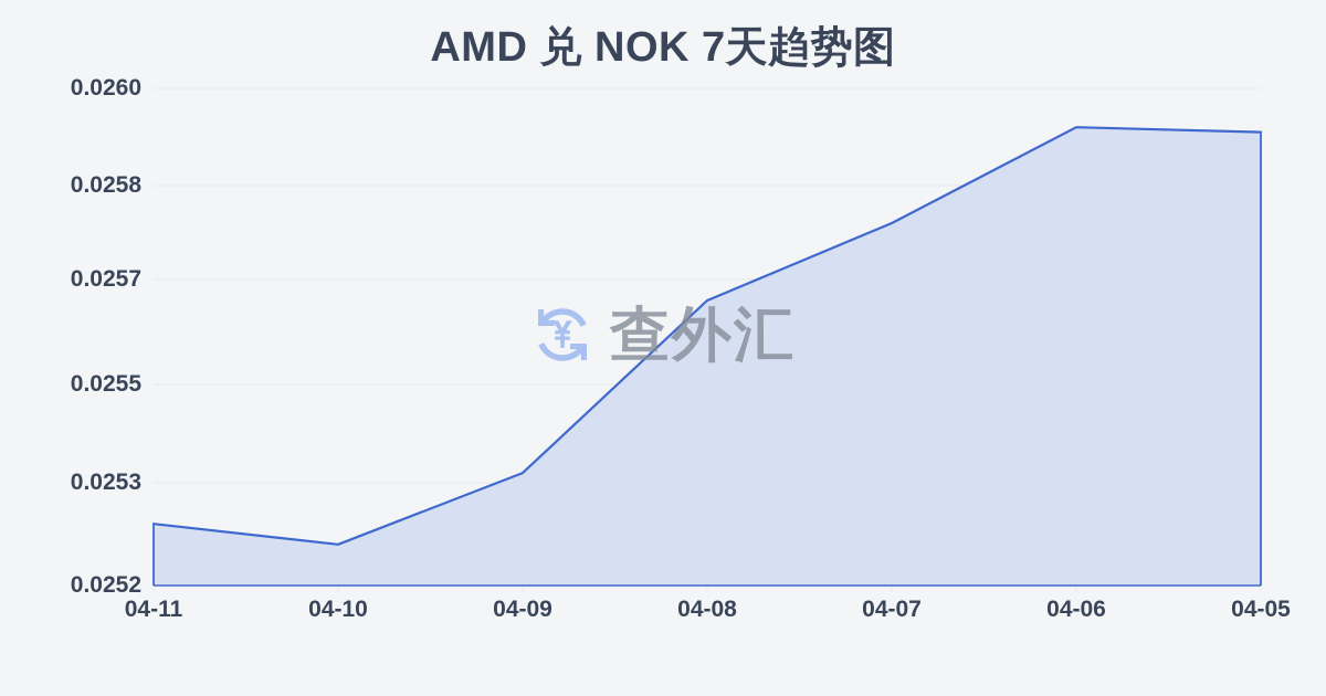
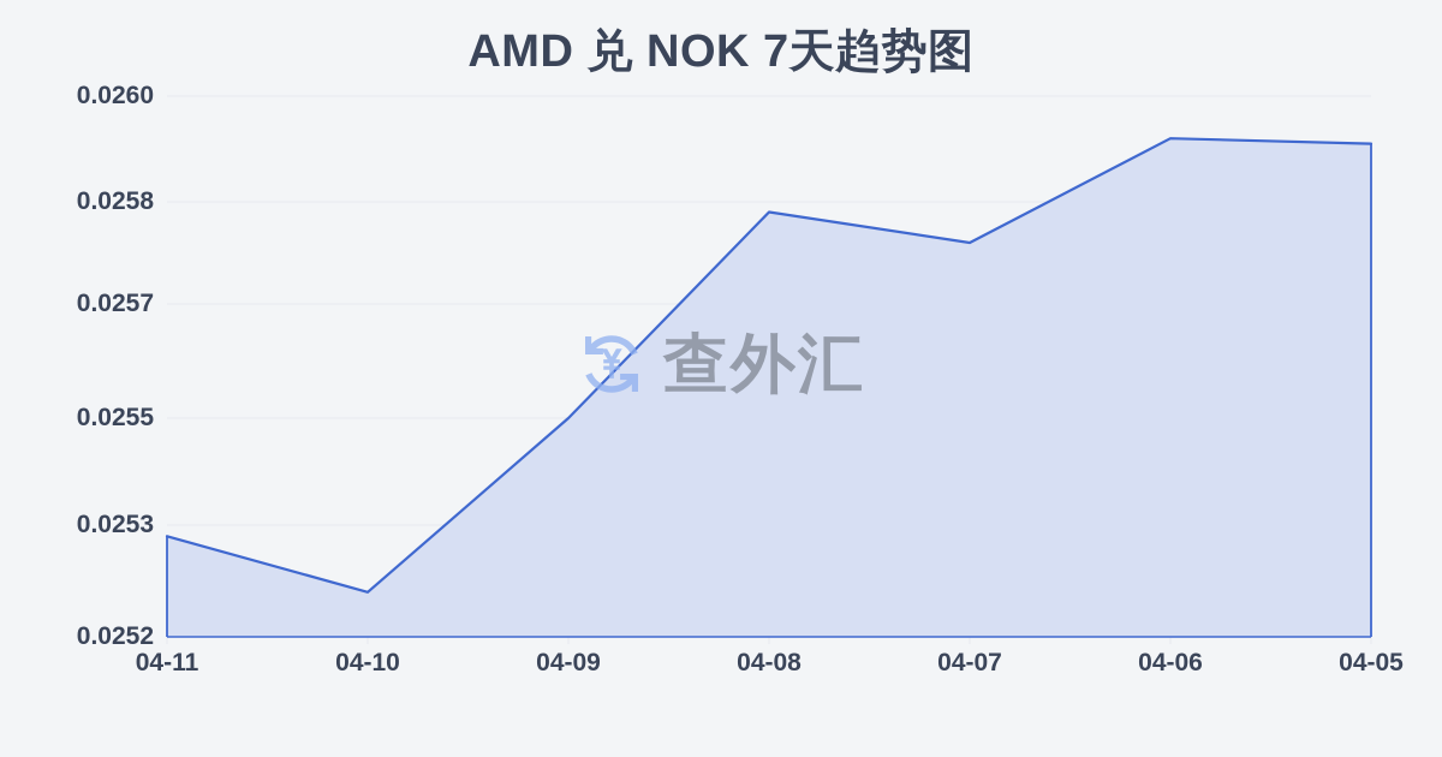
04-11: 0.02526 -> 0.02529
04-09: 0.02532 -> 0.02550
04-08: 0.02566 -> 0.02579
